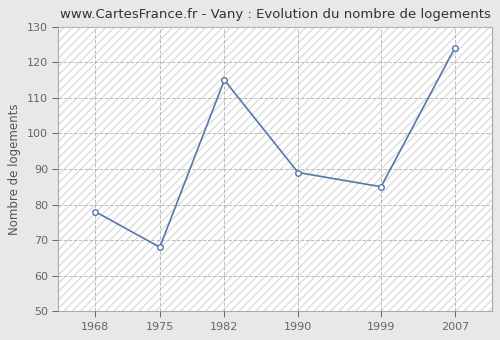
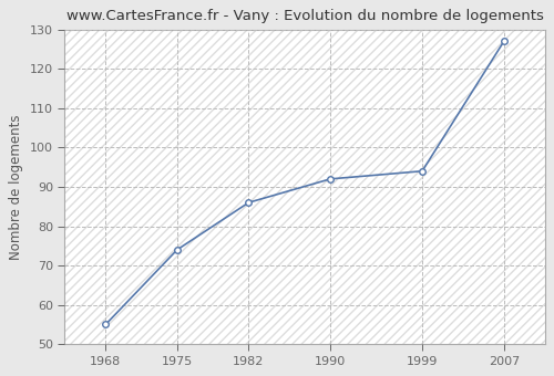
1968: 78 -> 55
1975: 68 -> 74
1982: 115 -> 86
1990: 89 -> 92
1999: 85 -> 94
2007: 124 -> 127
